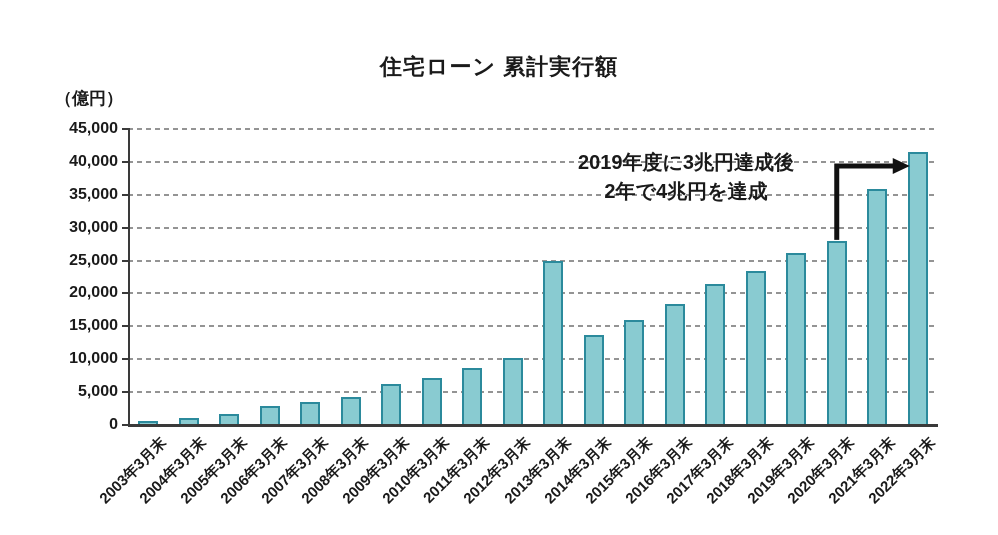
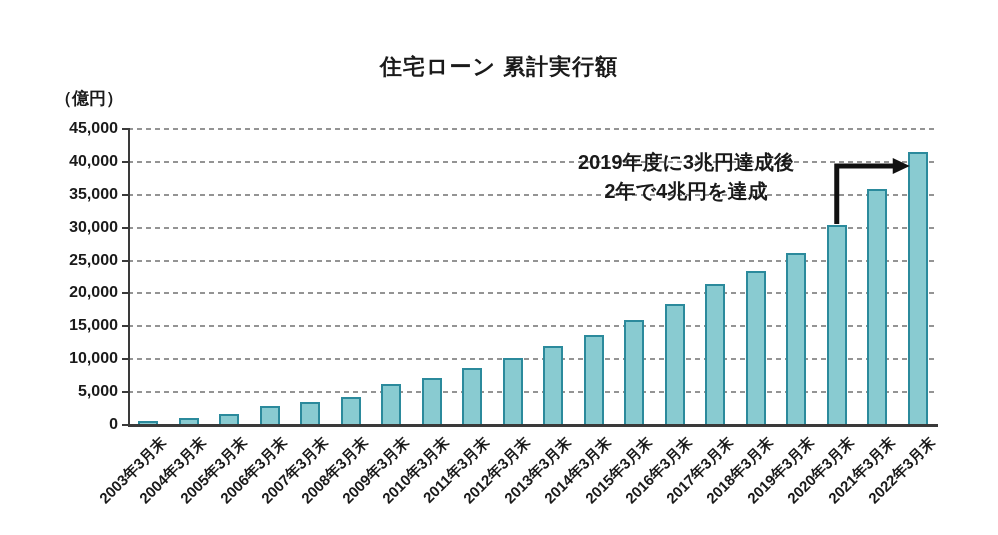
2013年3月末: 25000 -> 12000
2020年3月末: 28000 -> 30000
